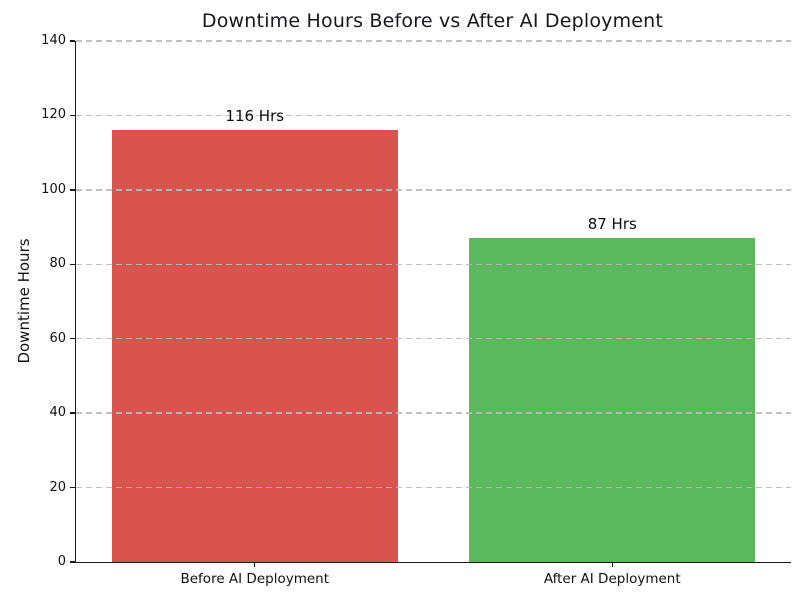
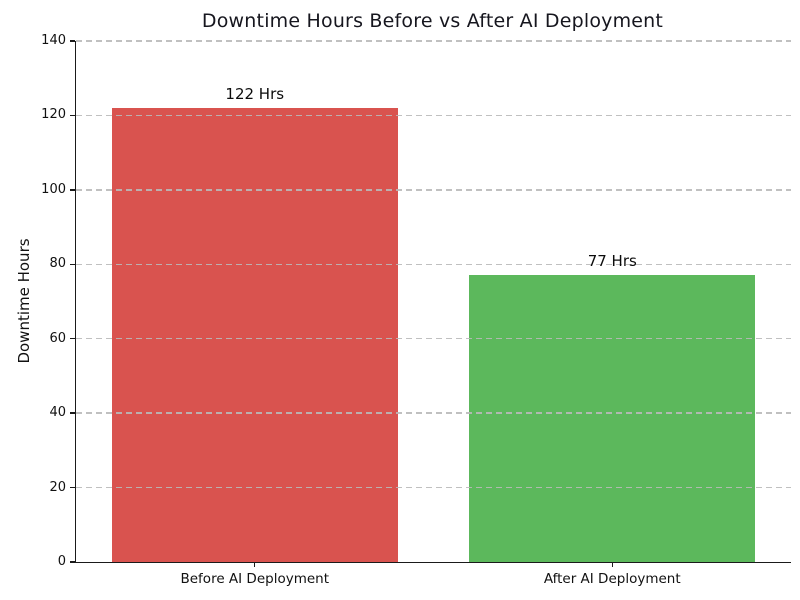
Before AI Deployment: 116 -> 122
After AI Deployment: 87 -> 77
